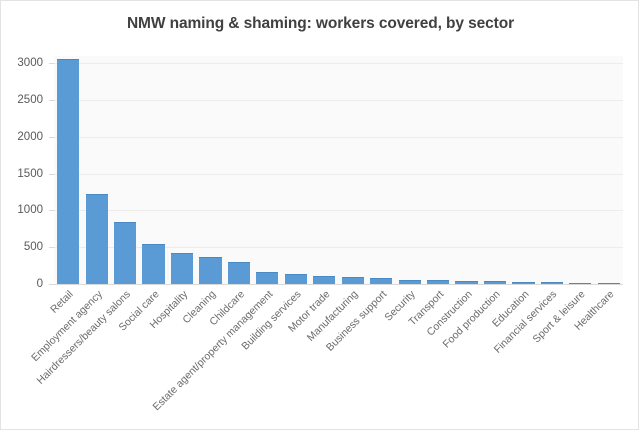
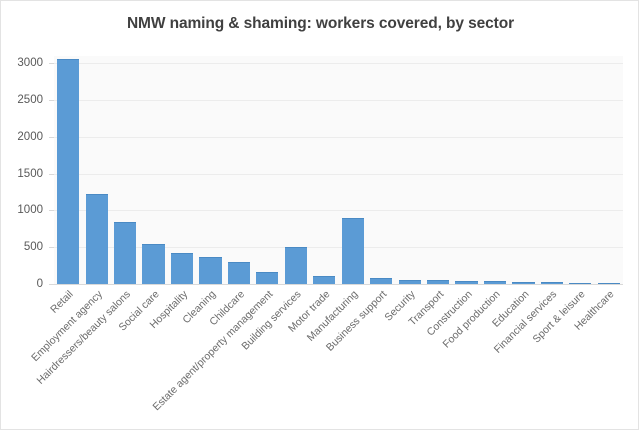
Building services: 100 -> 500
Manufacturing: 100 -> 900
